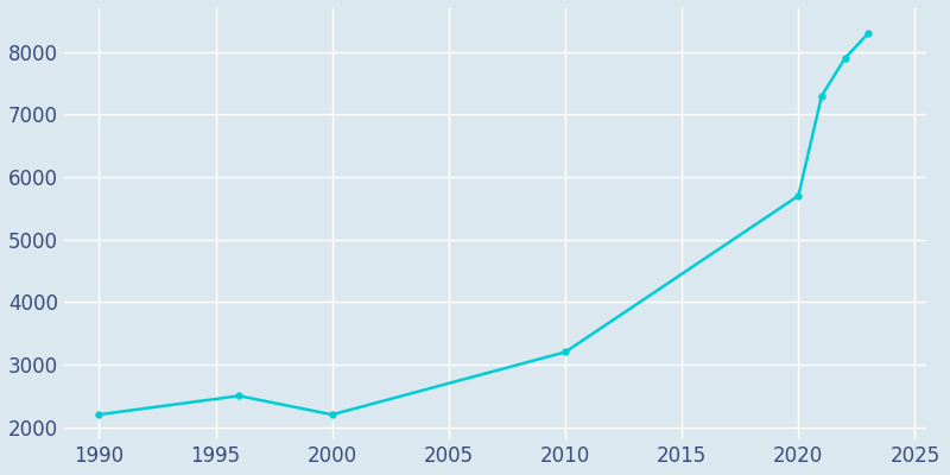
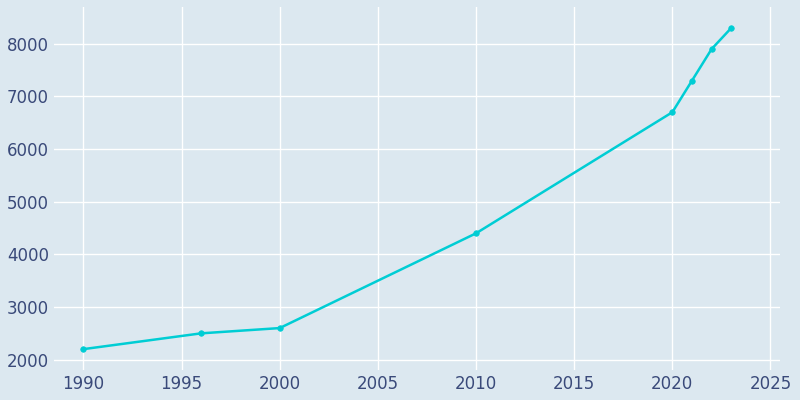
2000: 2200 -> 2600
2010: 3200 -> 4400
2020: 5700 -> 6700
